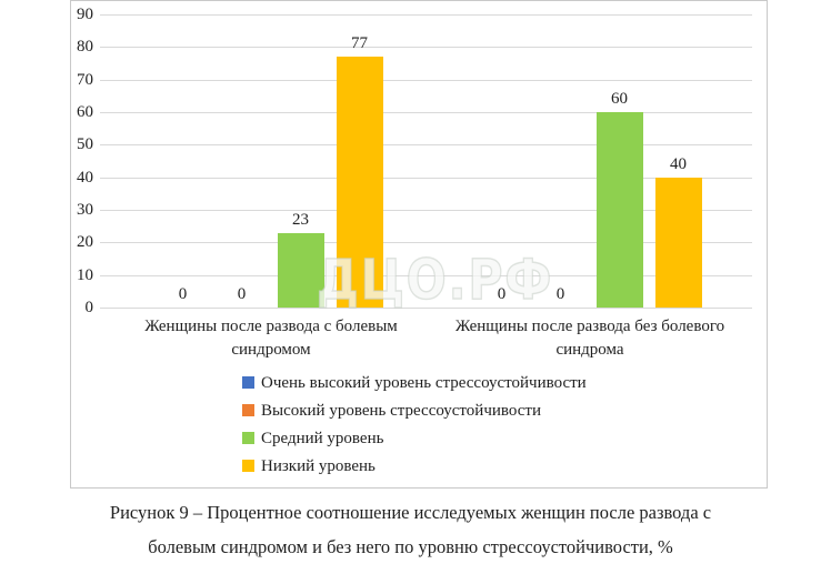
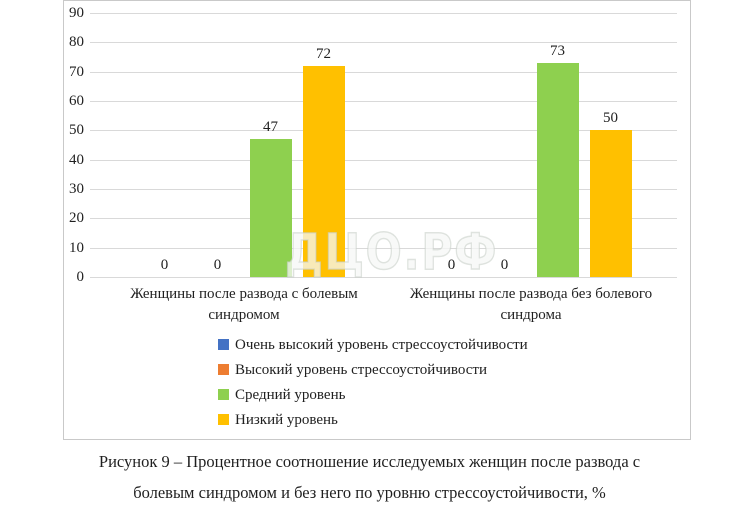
Средний уровень/Женщины после развода с болевым синдромом: 23 -> 47
Низкий уровень/Женщины после развода с болевым синдромом: 77 -> 72
Средний уровень/Женщины после развода без болевого синдрома: 60 -> 73
Низкий уровень/Женщины после развода без болевого синдрома: 40 -> 50
